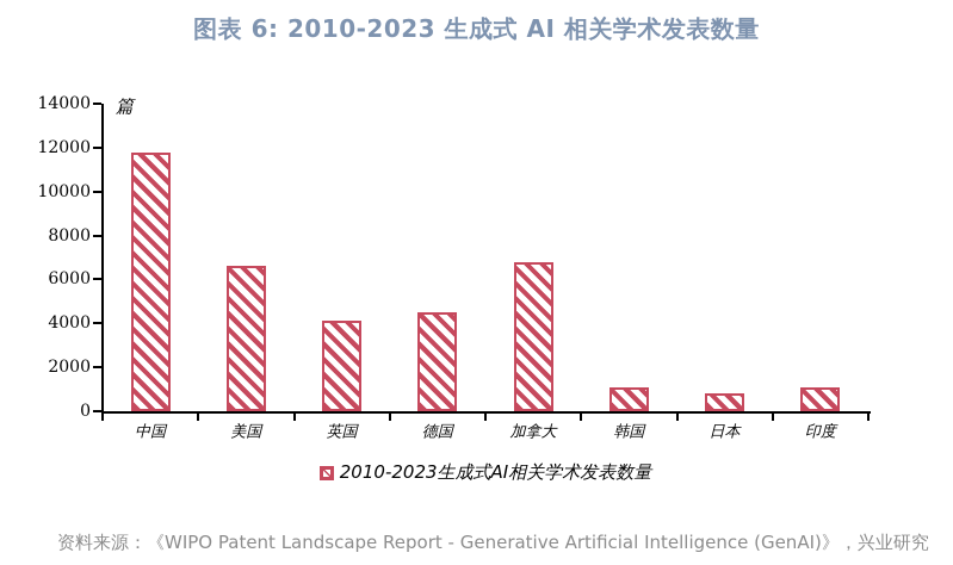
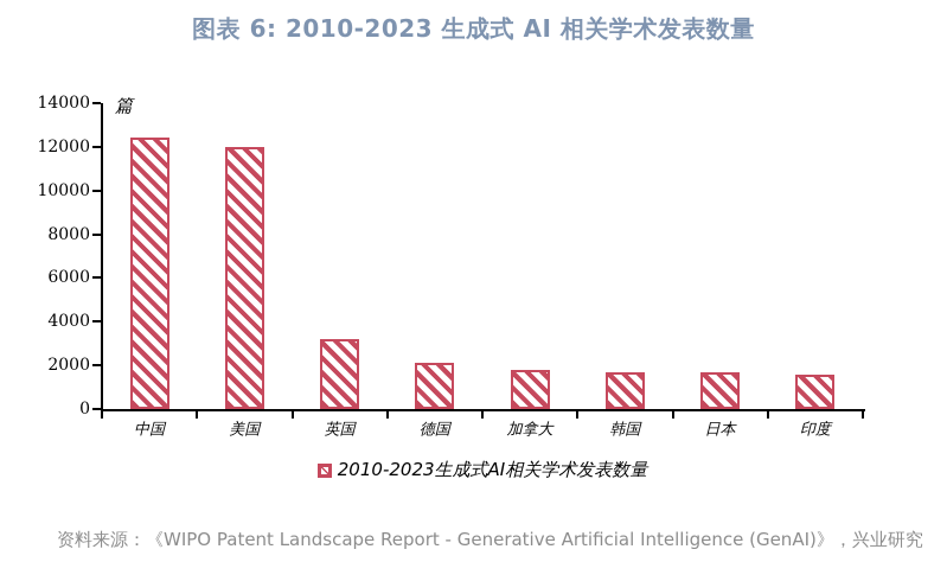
中国: 11800 -> 12400
美国: 6600 -> 12000
英国: 4100 -> 3200
德国: 4500 -> 2100
加拿大: 6800 -> 1800
韩国: 1100 -> 1700
日本: 800 -> 1700
印度: 1100 -> 1600
